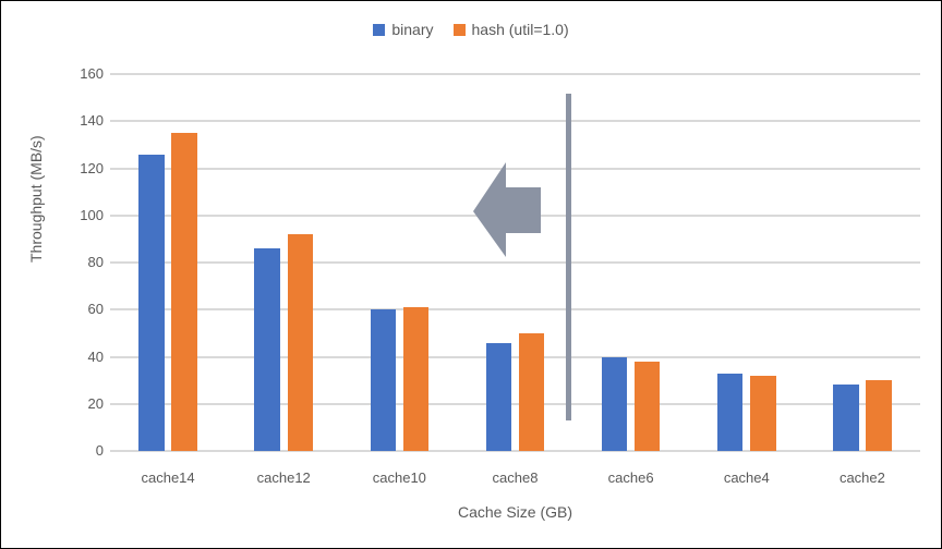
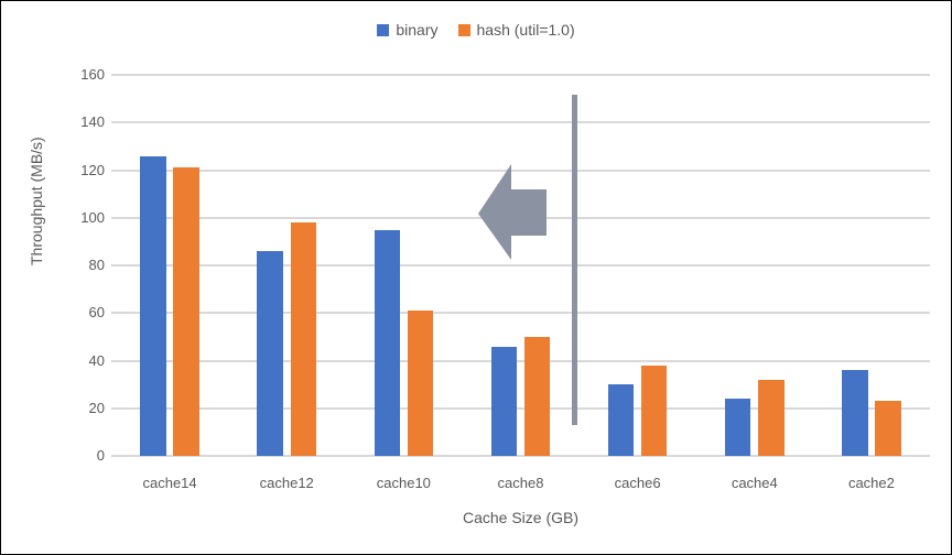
hash (util=1.0)/cache14: 135 -> 121
hash (util=1.0)/cache12: 92 -> 98
binary/cache10: 60 -> 95
binary/cache6: 40 -> 30
binary/cache4: 33 -> 24
binary/cache2: 28 -> 36
hash (util=1.0)/cache2: 30 -> 23
